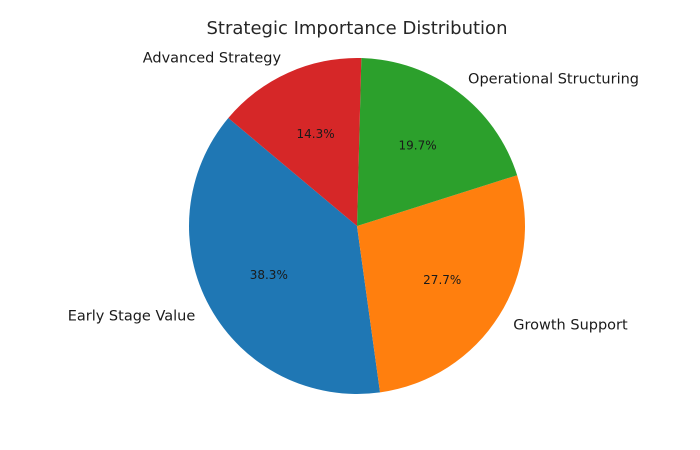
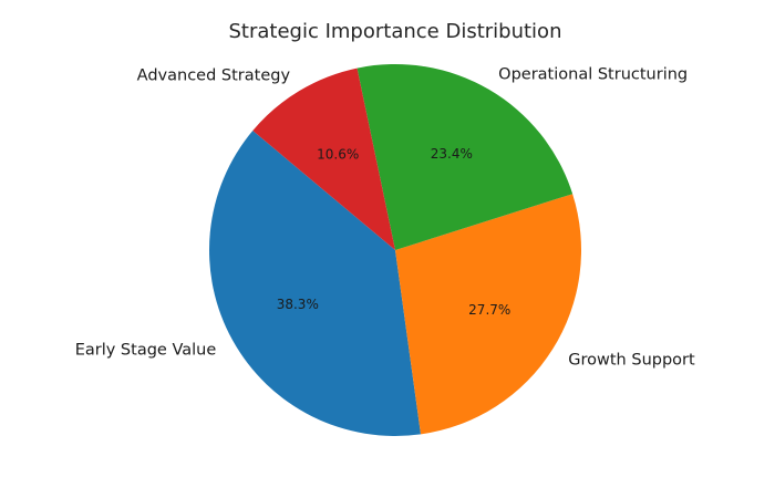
Operational Structuring: 19.7% -> 23.4%
Advanced Strategy: 14.3% -> 10.6%
